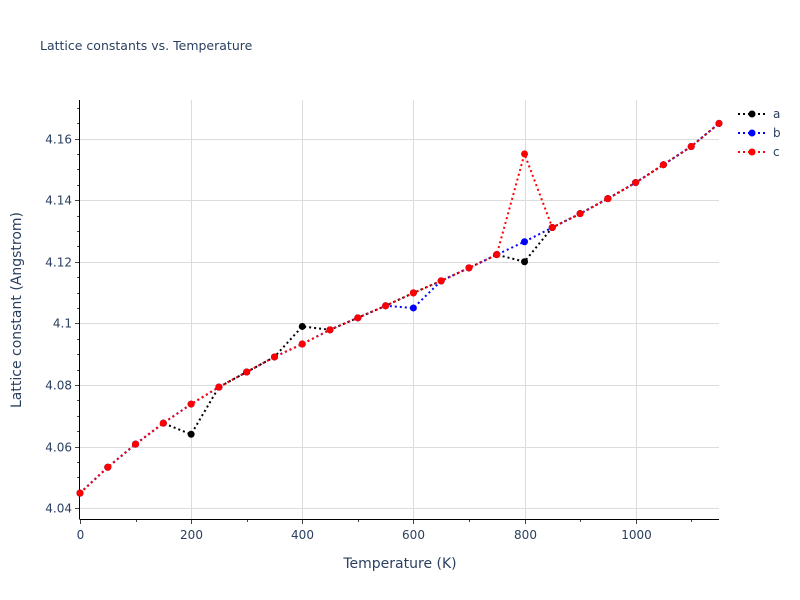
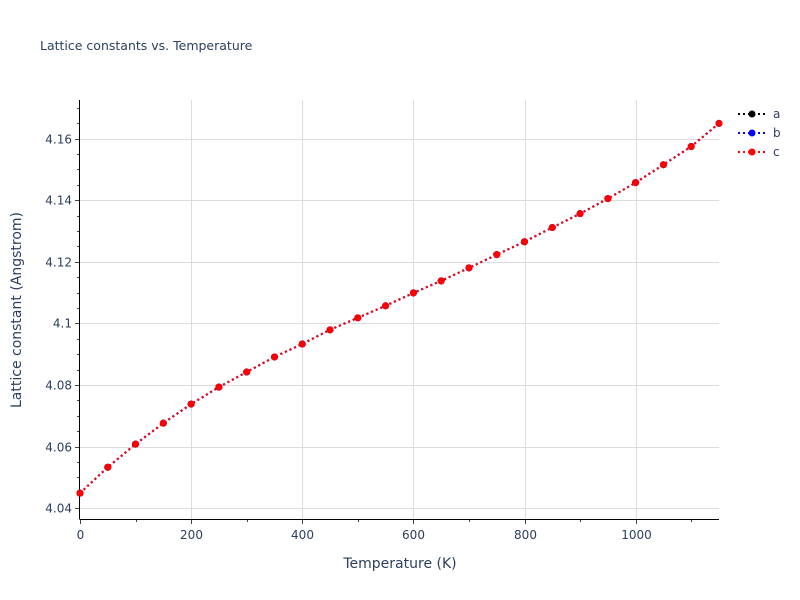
a/200: 4.064 -> 4.074
a/400: 4.099 -> 4.093
b/600: 4.105 -> 4.110
a/800: 4.120 -> 4.127
c/800: 4.155 -> 4.127
